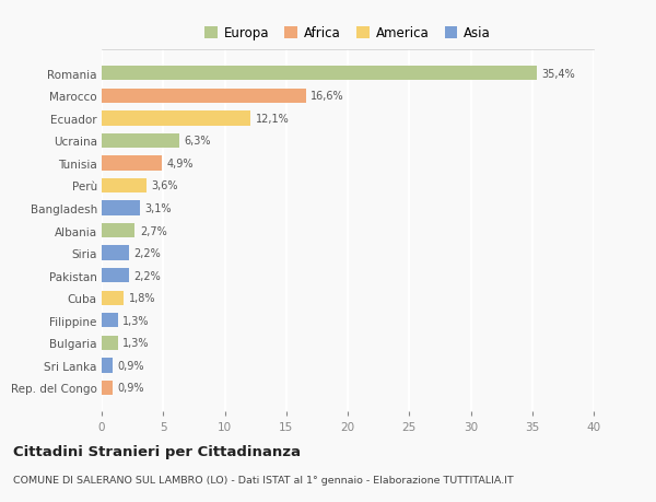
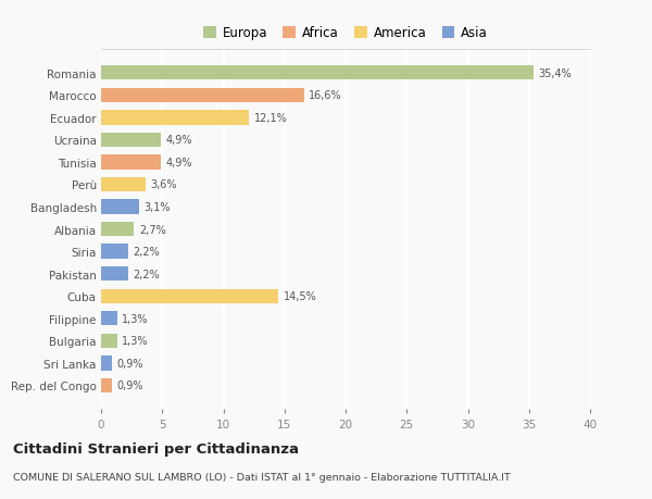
Ucraina: 6,3% -> 4,9%
Cuba: 1,8% -> 14,5%
